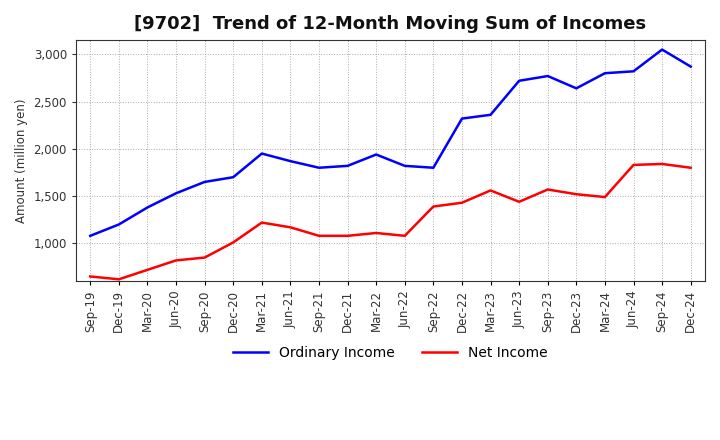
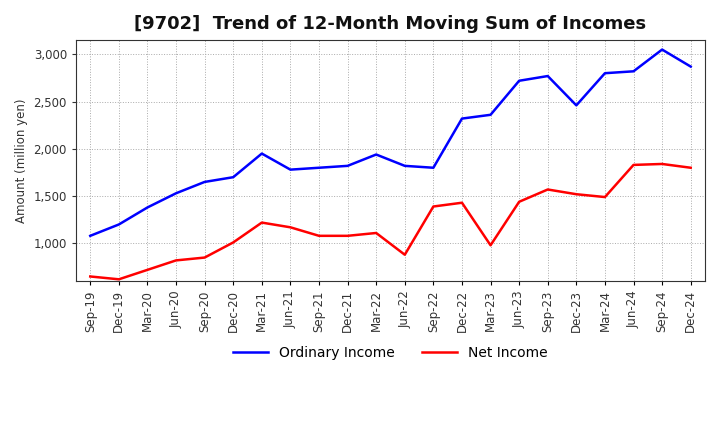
Ordinary Income/Jun-21: 1,870 -> 1,780
Net Income/Jun-22: 1,080 -> 880
Net Income/Mar-23: 1,560 -> 980
Ordinary Income/Dec-23: 2,640 -> 2,460
